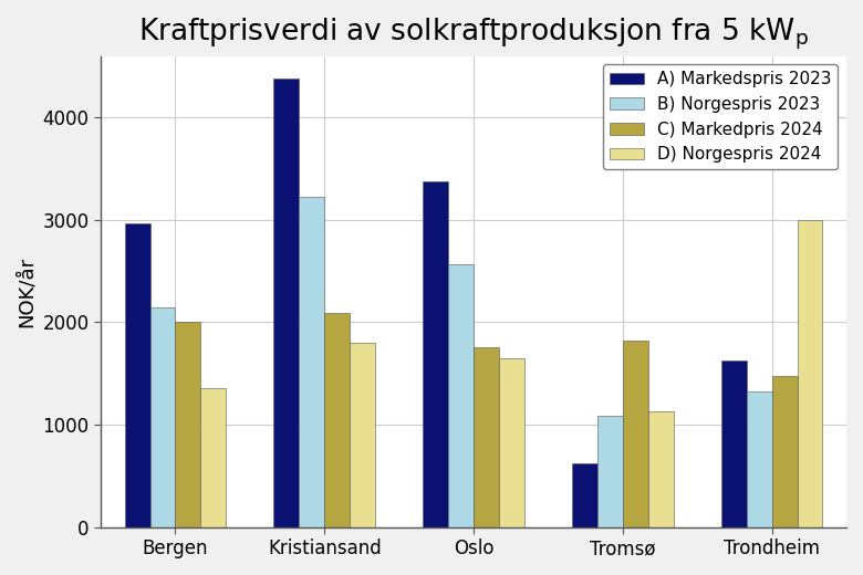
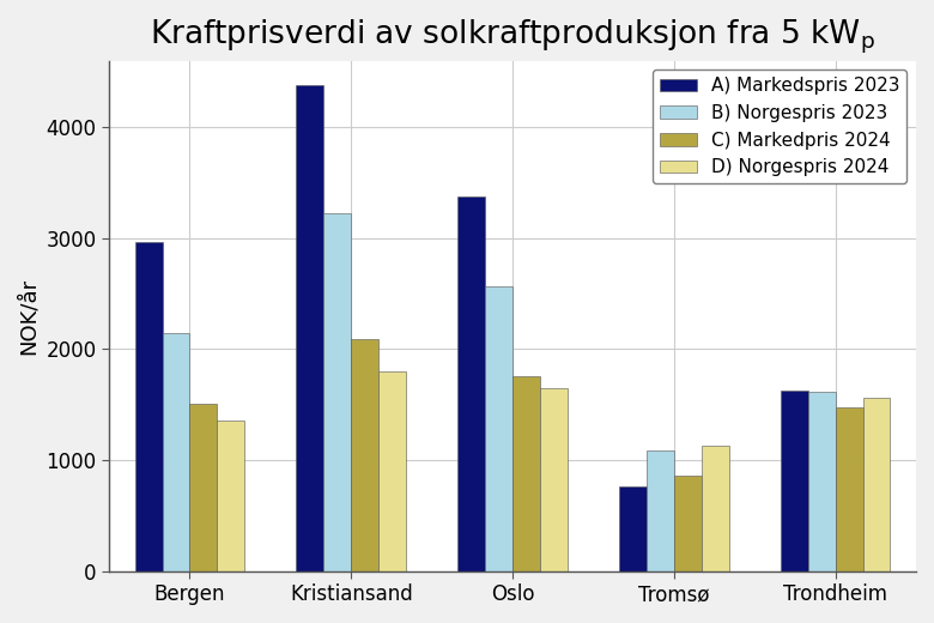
C) Markedpris 2024/Bergen: 2000 -> 1510
A) Markedspris 2023/Tromsø: 620 -> 760
C) Markedpris 2024/Tromsø: 1820 -> 860
B) Norgespris 2023/Trondheim: 1320 -> 1620
D) Norgespris 2024/Trondheim: 3000 -> 1560
